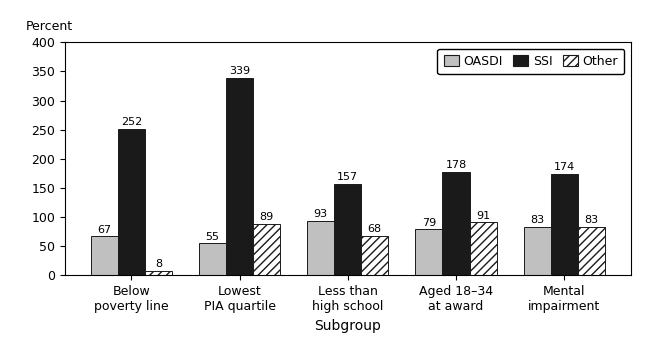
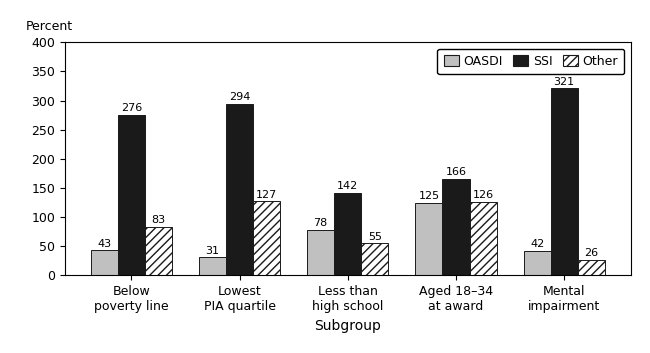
OASDI/Below poverty line: 67 -> 43
SSI/Below poverty line: 252 -> 276
Other/Below poverty line: 8 -> 83
OASDI/Lowest PIA quartile: 55 -> 31
SSI/Lowest PIA quartile: 339 -> 294
Other/Lowest PIA quartile: 89 -> 127
OASDI/Less than high school: 93 -> 78
SSI/Less than high school: 157 -> 142
Other/Less than high school: 68 -> 55
OASDI/Aged 18–34 at award: 79 -> 125
SSI/Aged 18–34 at award: 178 -> 166
Other/Aged 18–34 at award: 91 -> 126
OASDI/Mental impairment: 83 -> 42
SSI/Mental impairment: 174 -> 321
Other/Mental impairment: 83 -> 26
